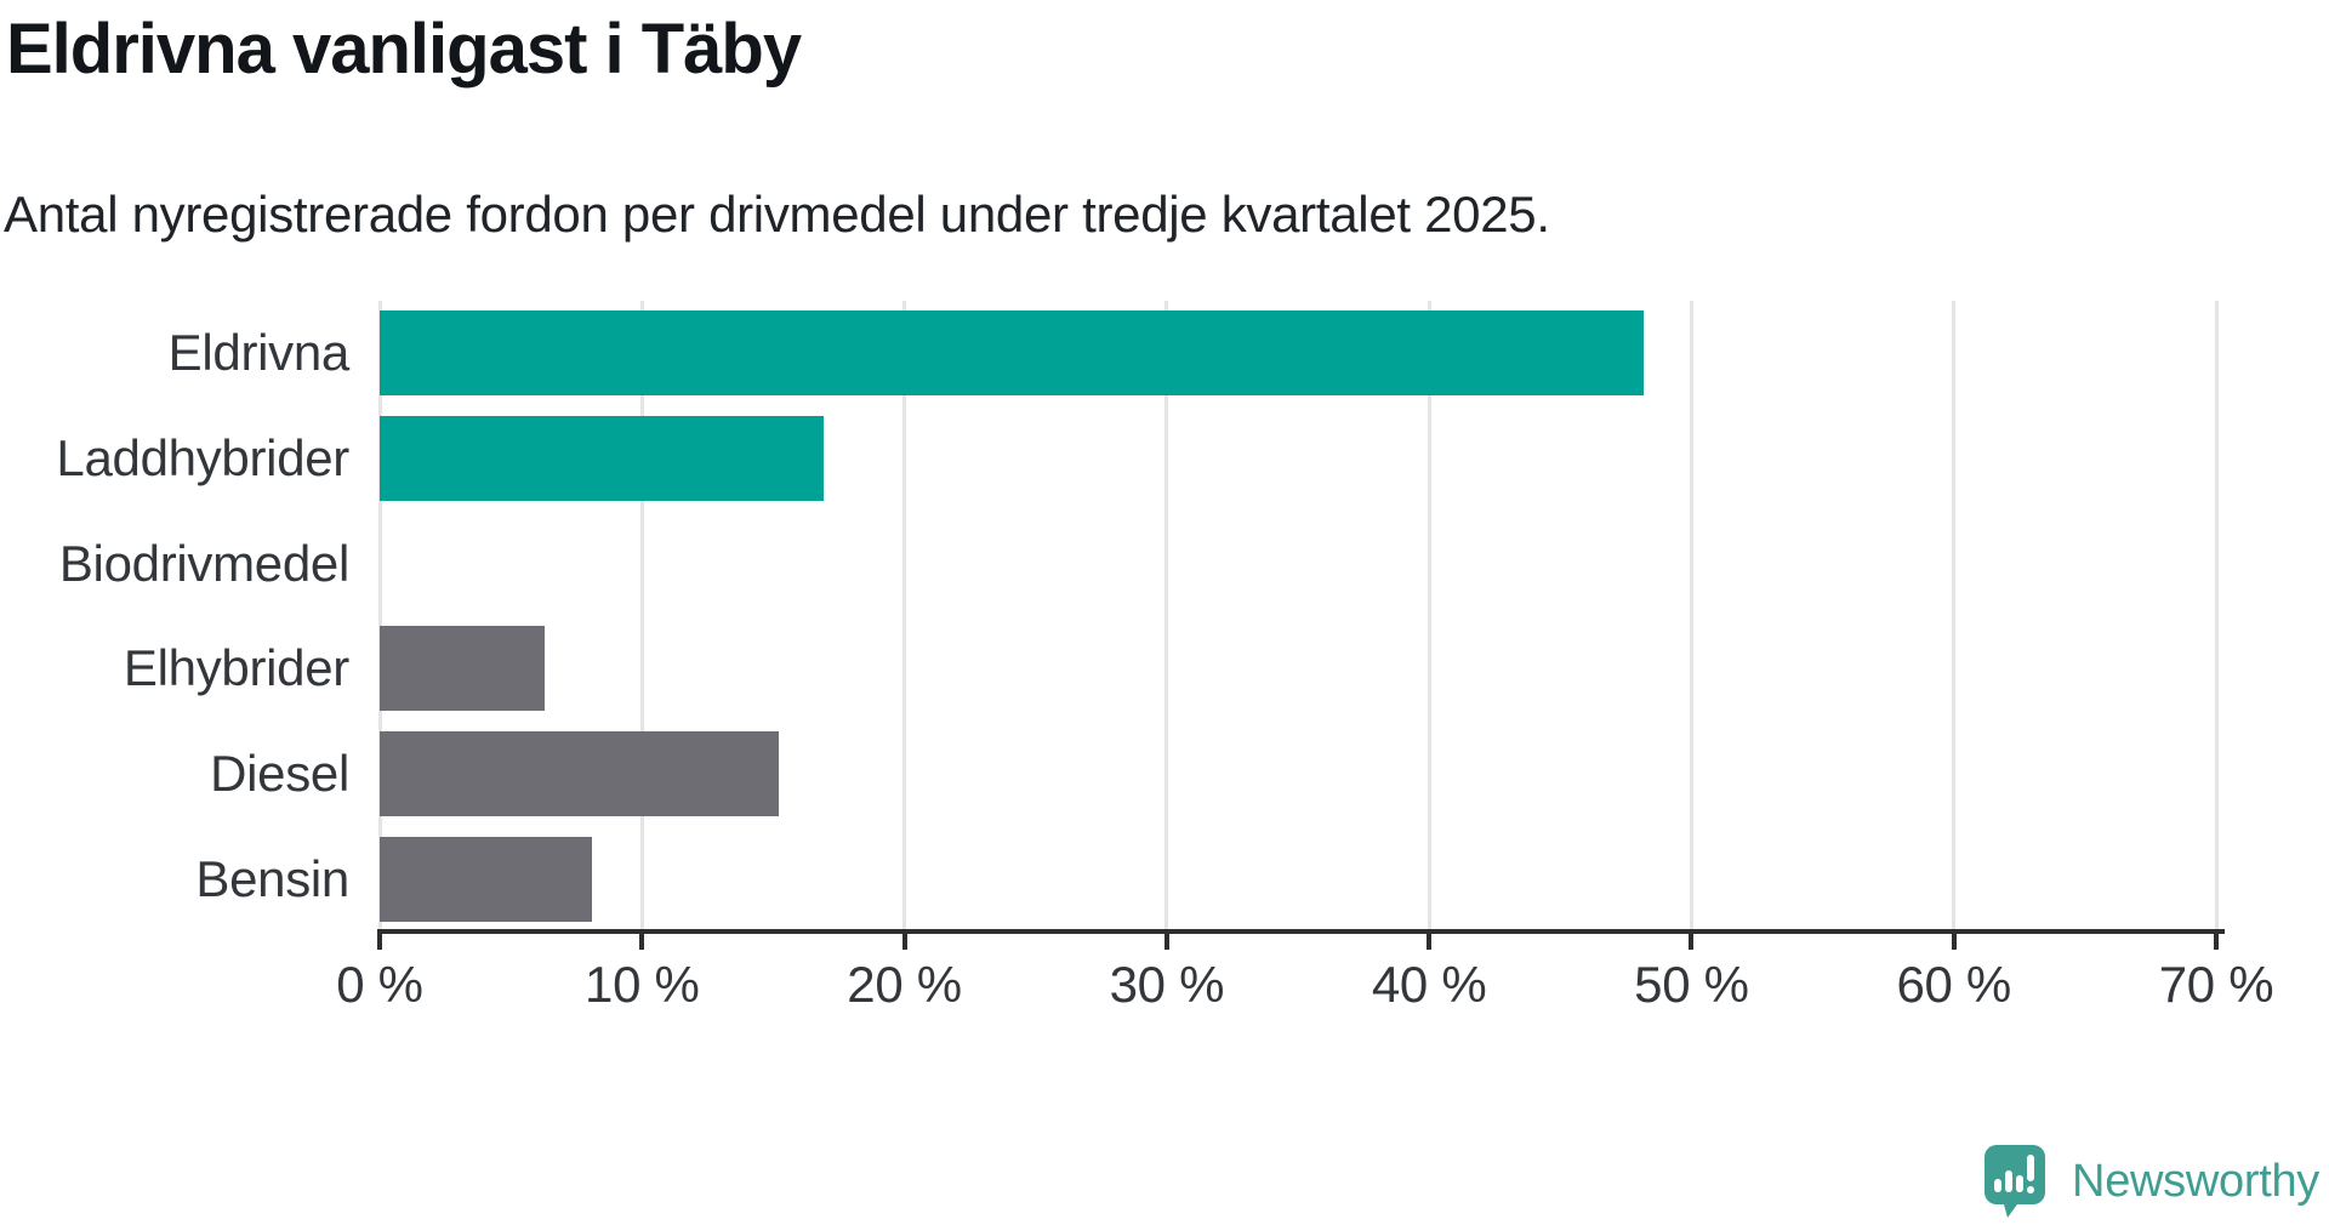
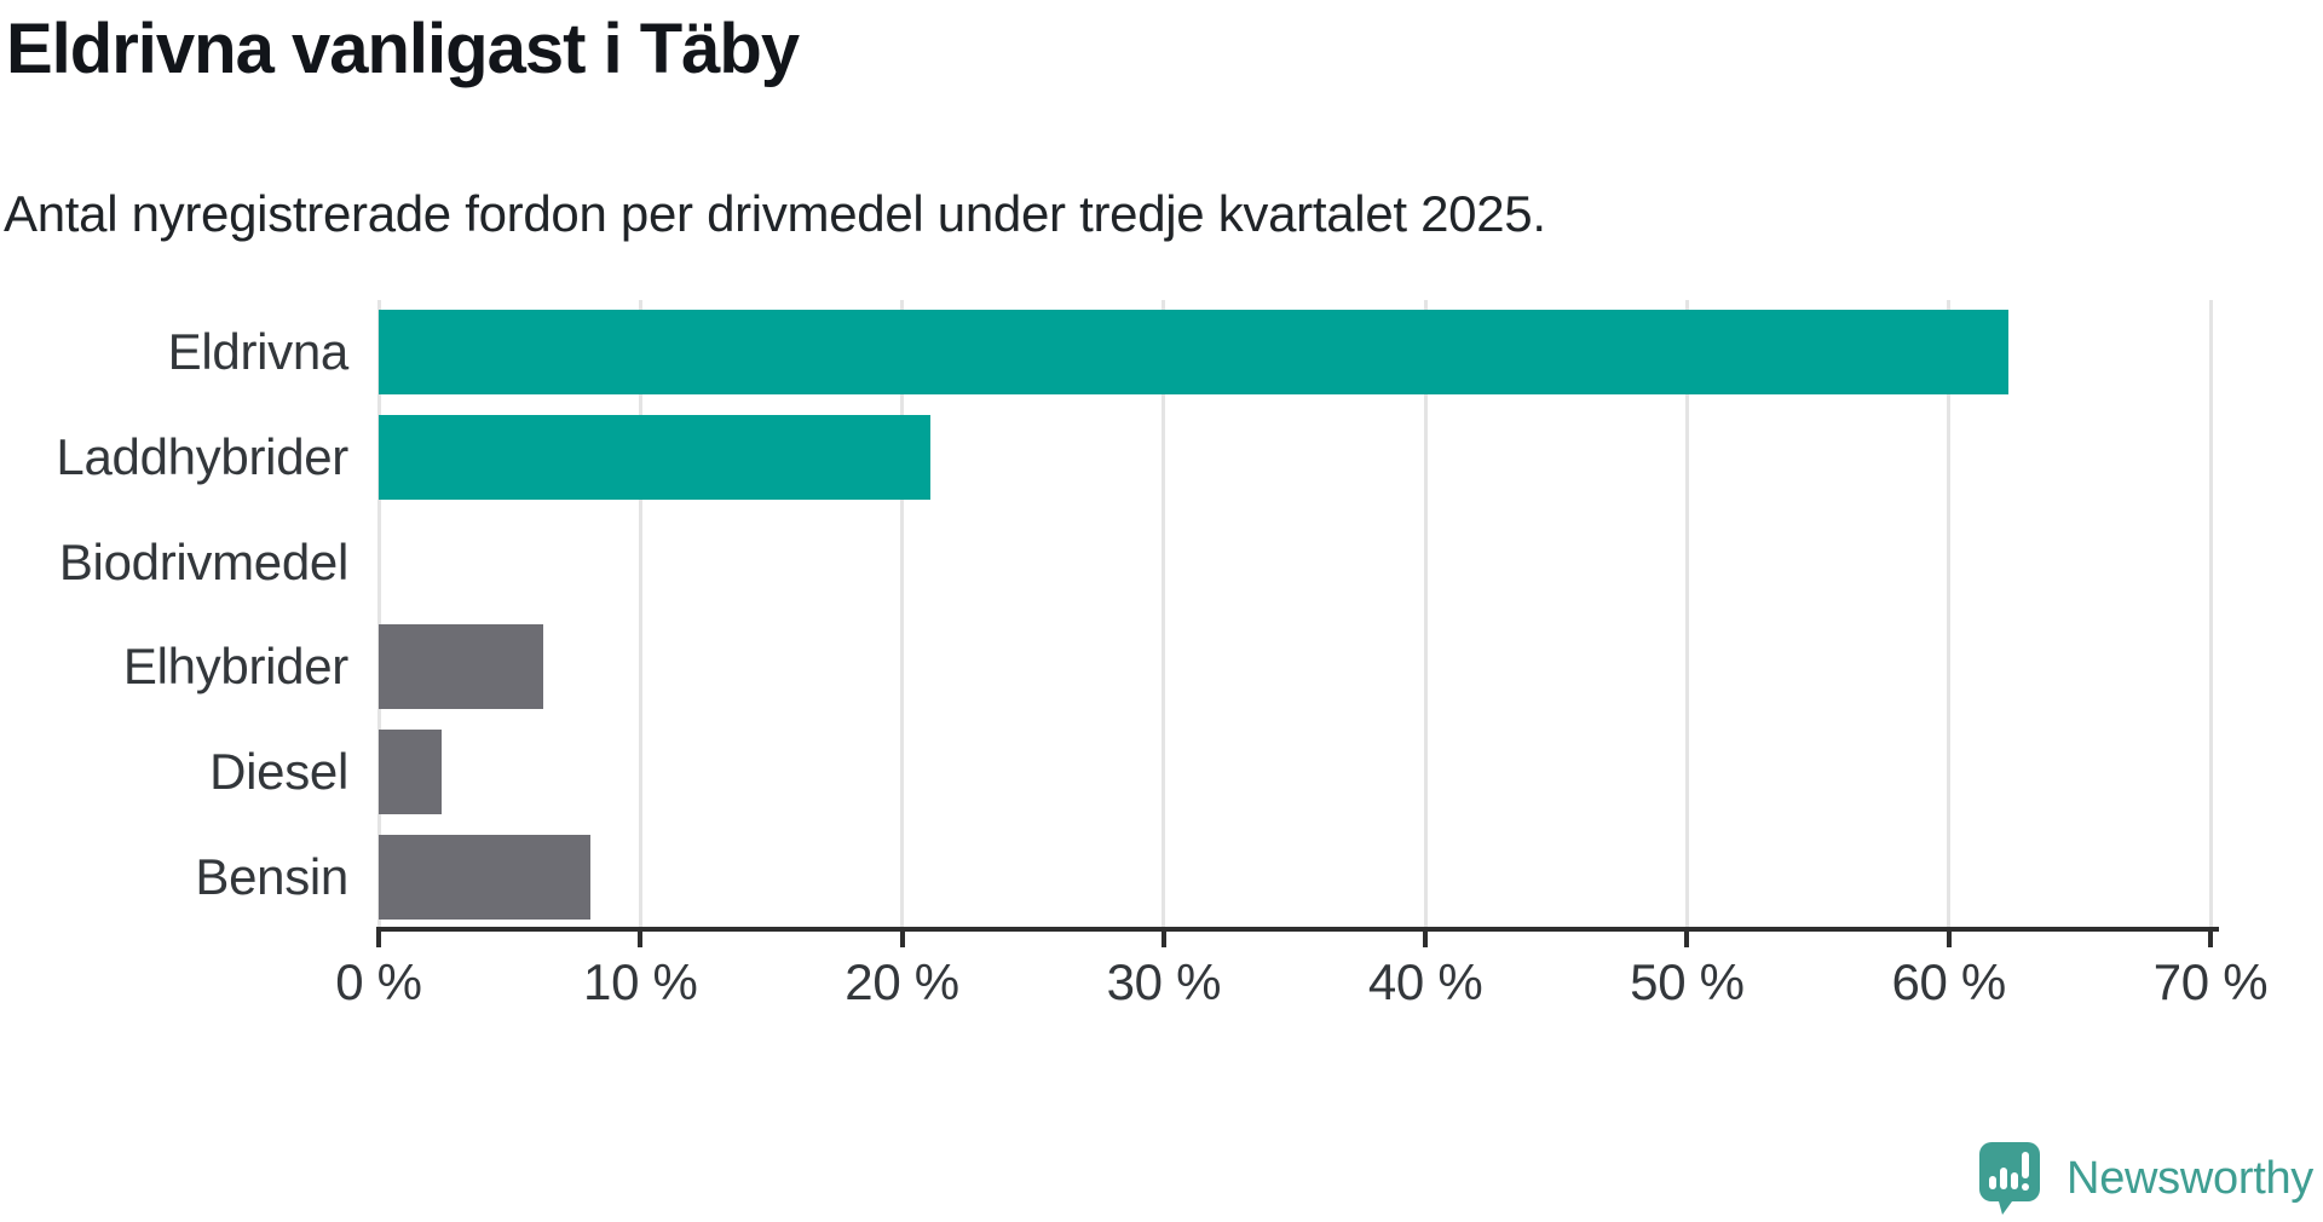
Eldrivna: 48.2% -> 62.3%
Laddhybrider: 16.9% -> 21.1%
Diesel: 15.2% -> 2.4%
